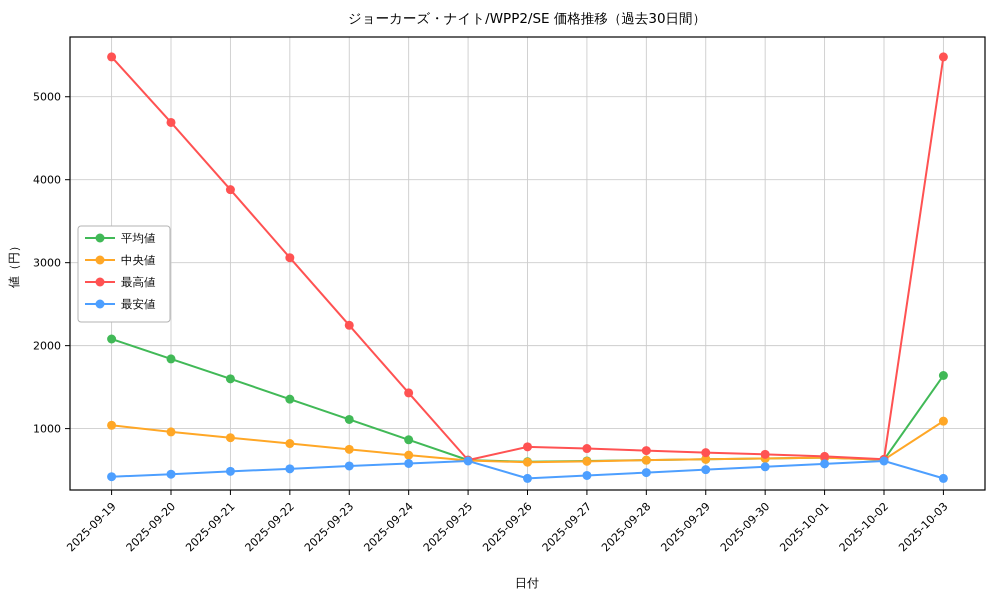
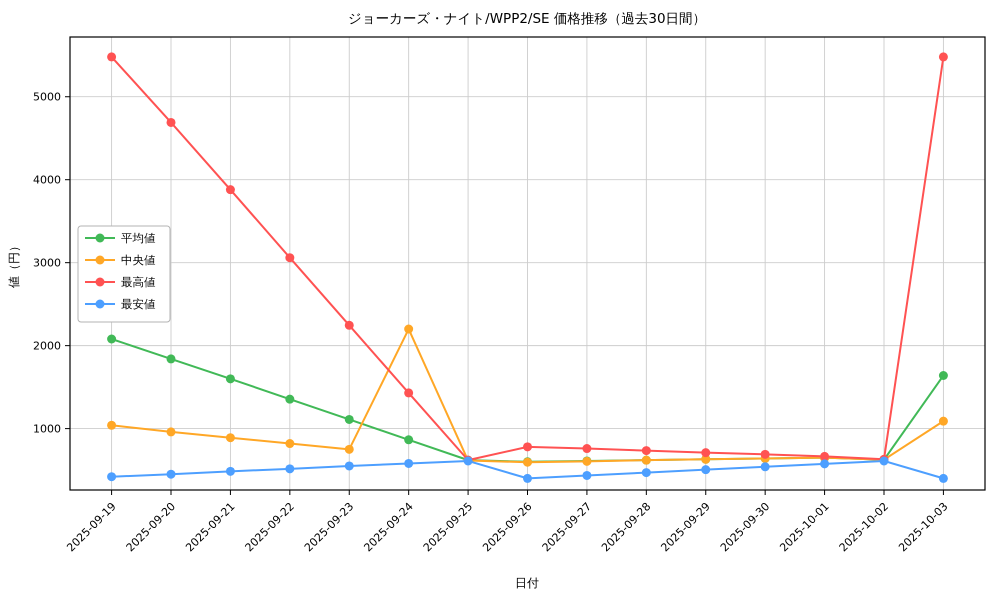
中央値/2025-09-24: 700 -> 2200
